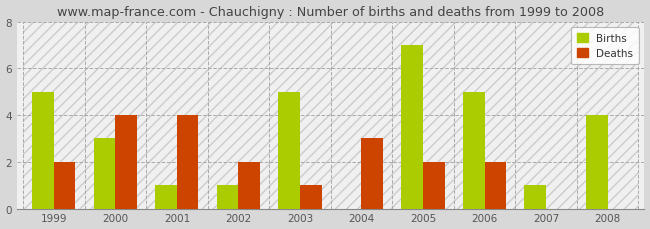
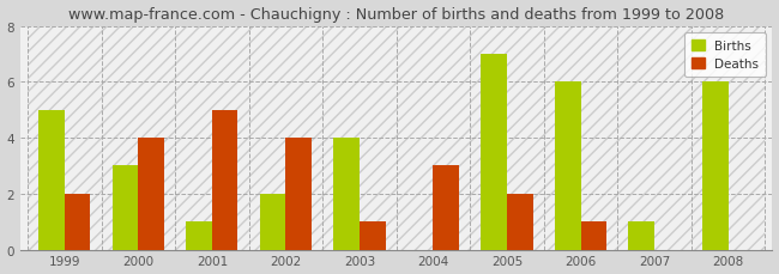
Deaths/2001: 4 -> 5
Births/2002: 1 -> 2
Deaths/2002: 2 -> 4
Births/2003: 5 -> 4
Births/2006: 5 -> 6
Deaths/2006: 2 -> 1
Births/2008: 4 -> 6
